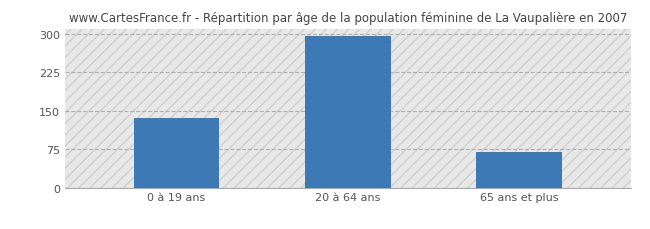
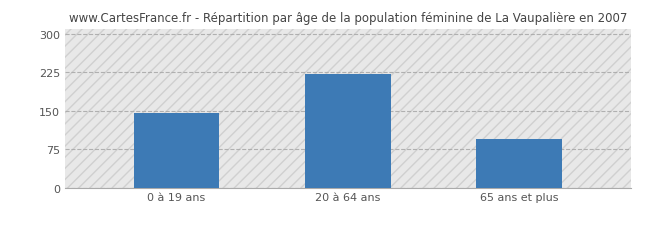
0 à 19 ans: 135 -> 146
20 à 64 ans: 296 -> 222
65 ans et plus: 70 -> 94
